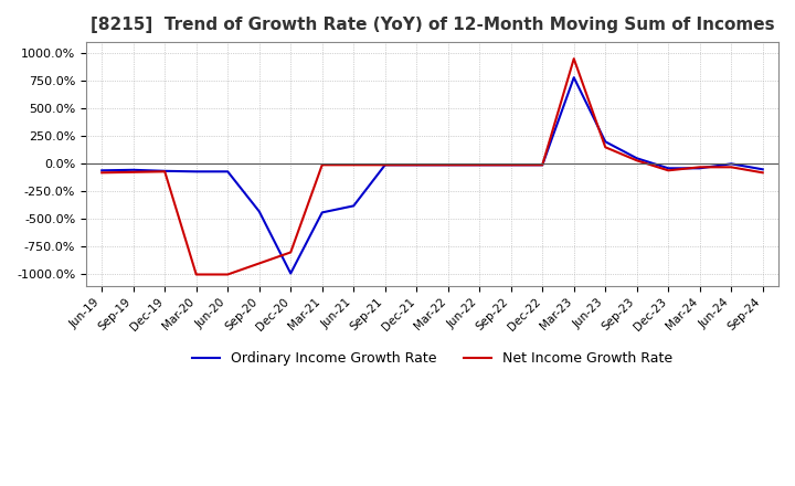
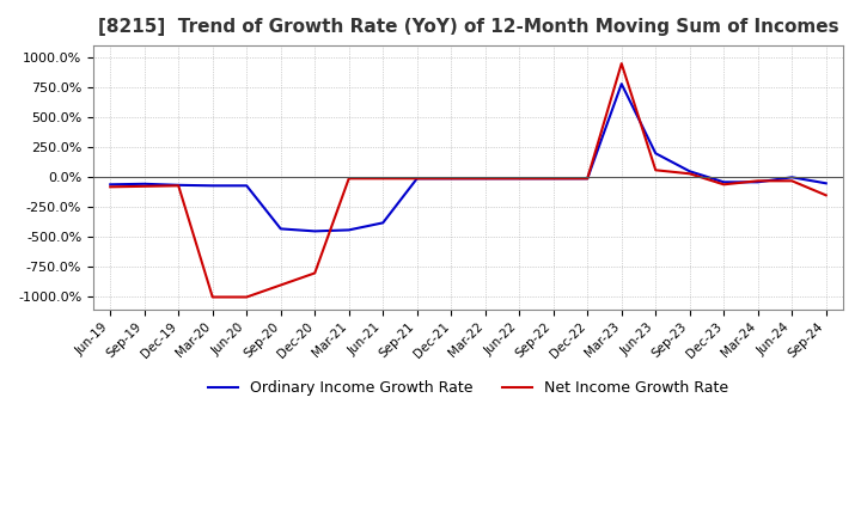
Ordinary Income Growth Rate/Dec-20: -990% -> -450%
Net Income Growth Rate/Jun-23: 150% -> 60%
Net Income Growth Rate/Sep-24: -80% -> -150%
